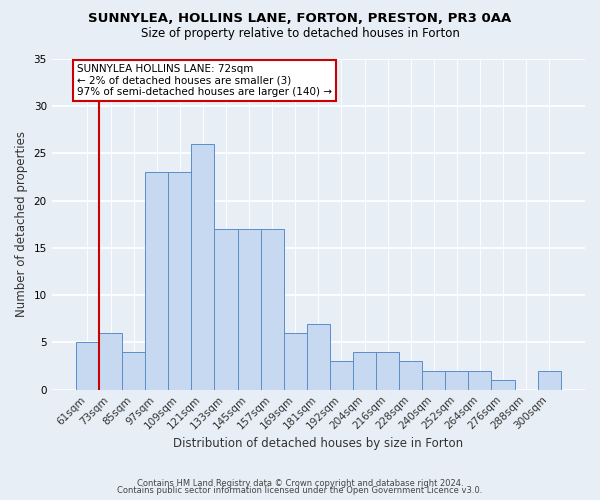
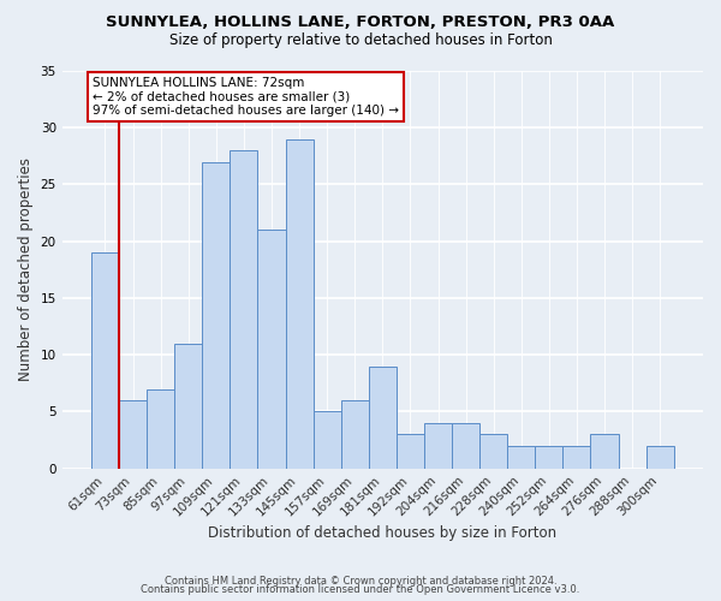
61sqm: 5 -> 19
85sqm: 4 -> 7
97sqm: 23 -> 11
109sqm: 23 -> 27
121sqm: 26 -> 28
133sqm: 17 -> 21
145sqm: 17 -> 29
157sqm: 17 -> 5
181sqm: 7 -> 9
276sqm: 1 -> 3
